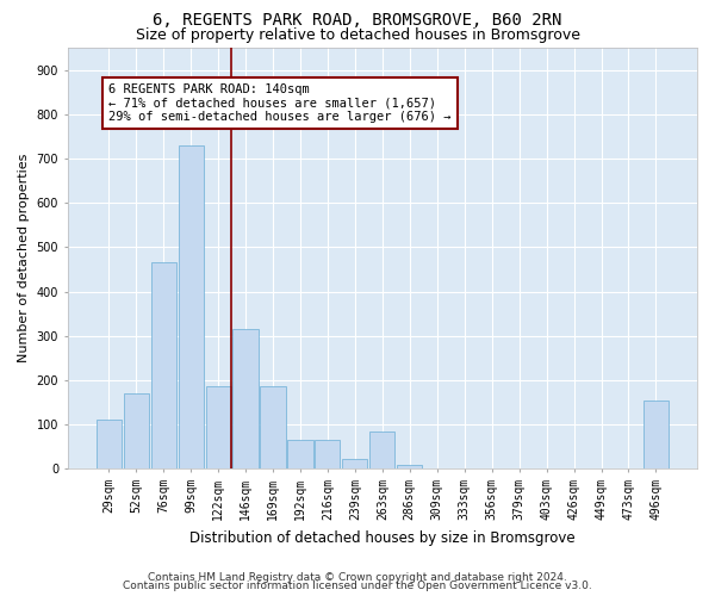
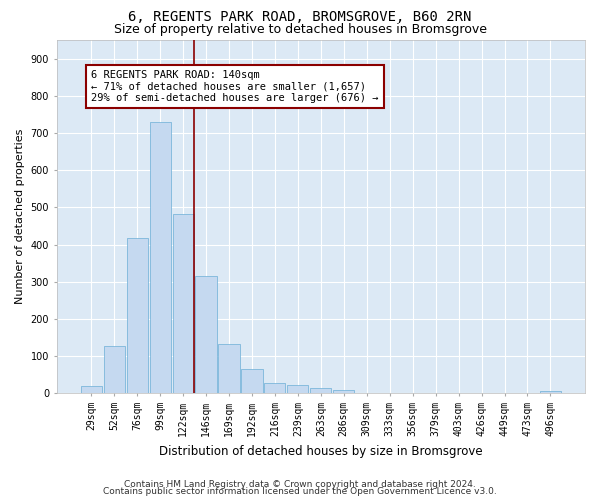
29sqm: 110 -> 20
52sqm: 170 -> 127
76sqm: 465 -> 417
122sqm: 185 -> 483
169sqm: 185 -> 133
216sqm: 65 -> 28
263sqm: 85 -> 14
496sqm: 155 -> 5
